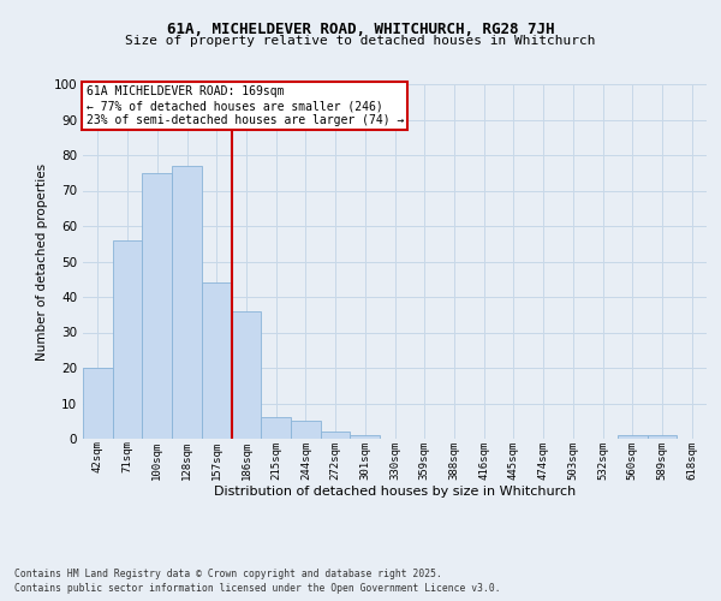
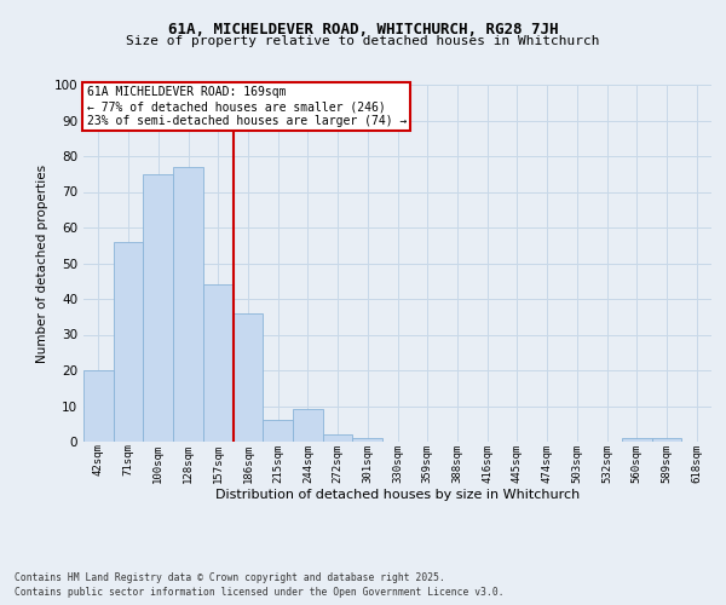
244sqm: 5 -> 9
